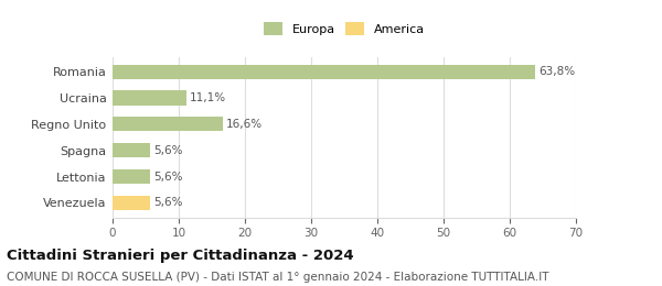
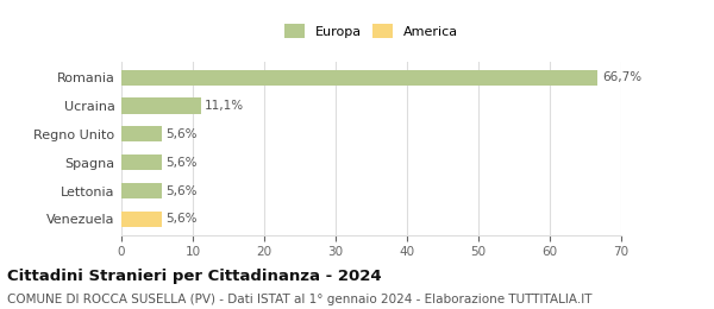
Romania: 63,8% -> 66,7%
Regno Unito: 16,6% -> 5,6%
